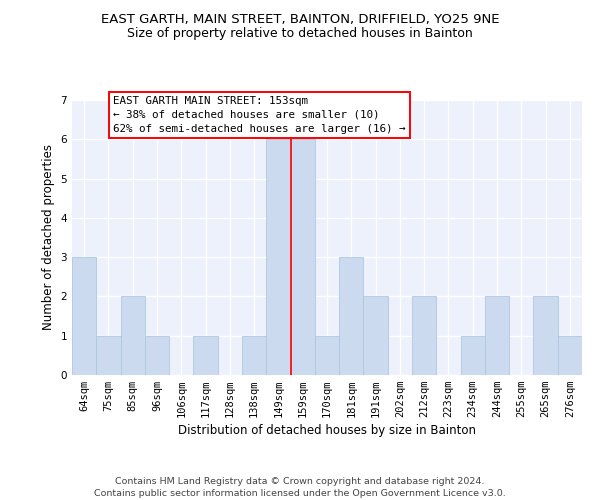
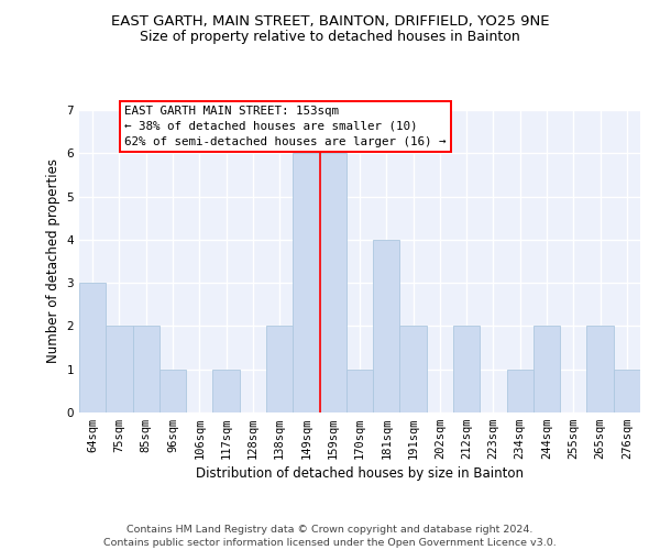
75sqm: 1 -> 2
138sqm: 1 -> 2
181sqm: 3 -> 4
